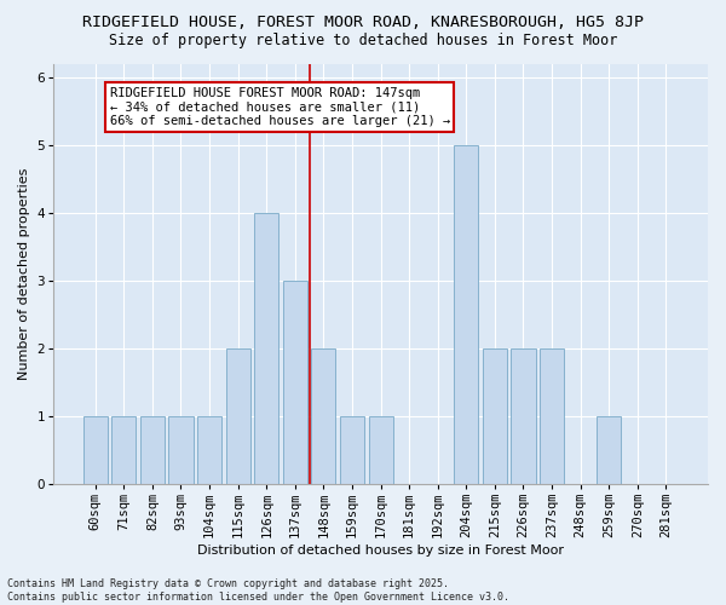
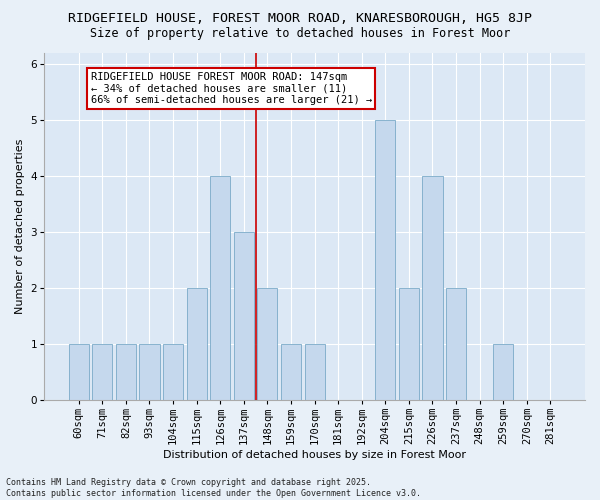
226sqm: 2 -> 4
